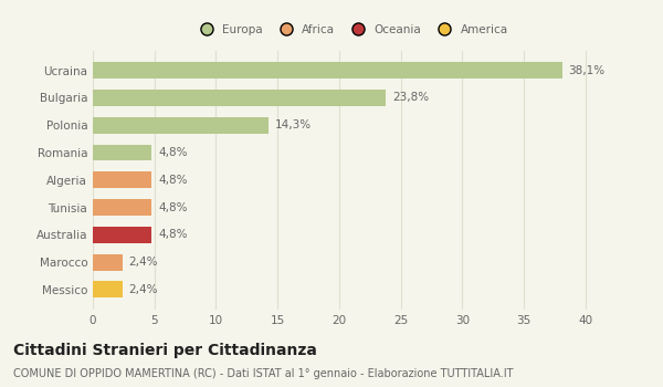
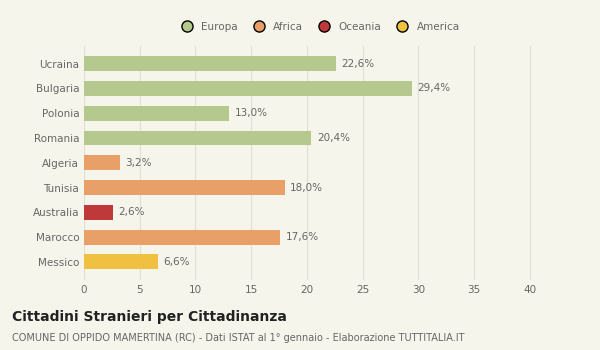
Ucraina: 38,1% -> 22,6%
Bulgaria: 23,8% -> 29,4%
Polonia: 14,3% -> 13,0%
Romania: 4,8% -> 20,4%
Algeria: 4,8% -> 3,2%
Tunisia: 4,8% -> 18,0%
Australia: 4,8% -> 2,6%
Marocco: 2,4% -> 17,6%
Messico: 2,4% -> 6,6%
